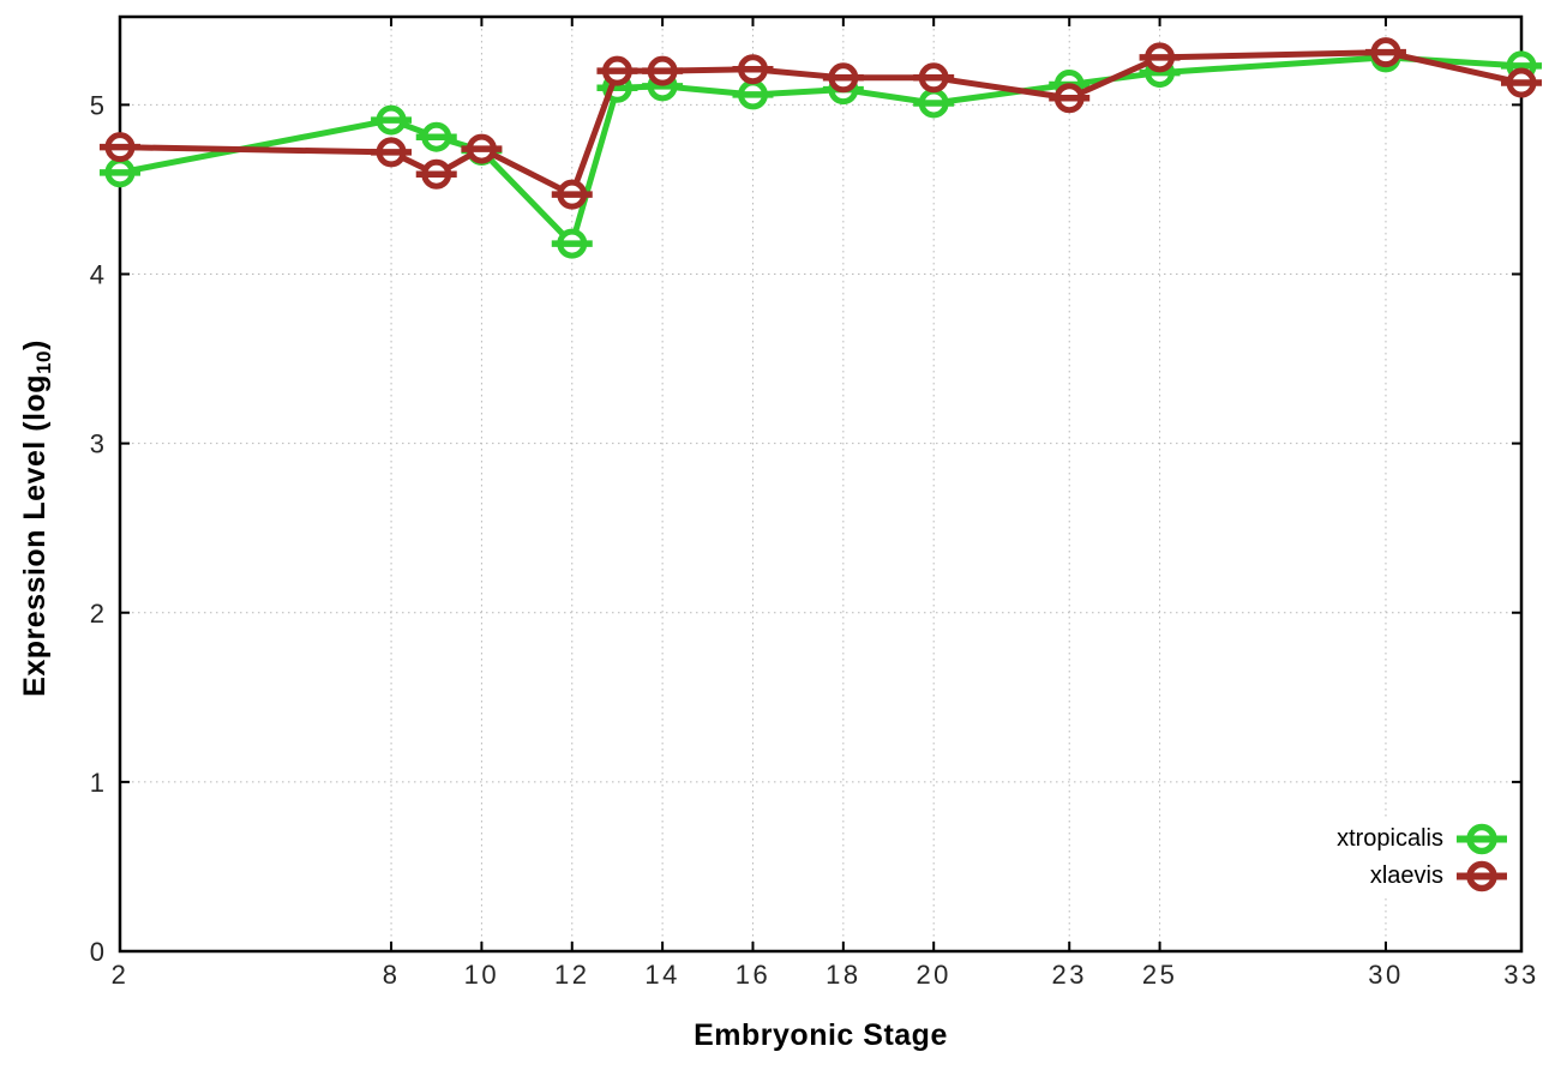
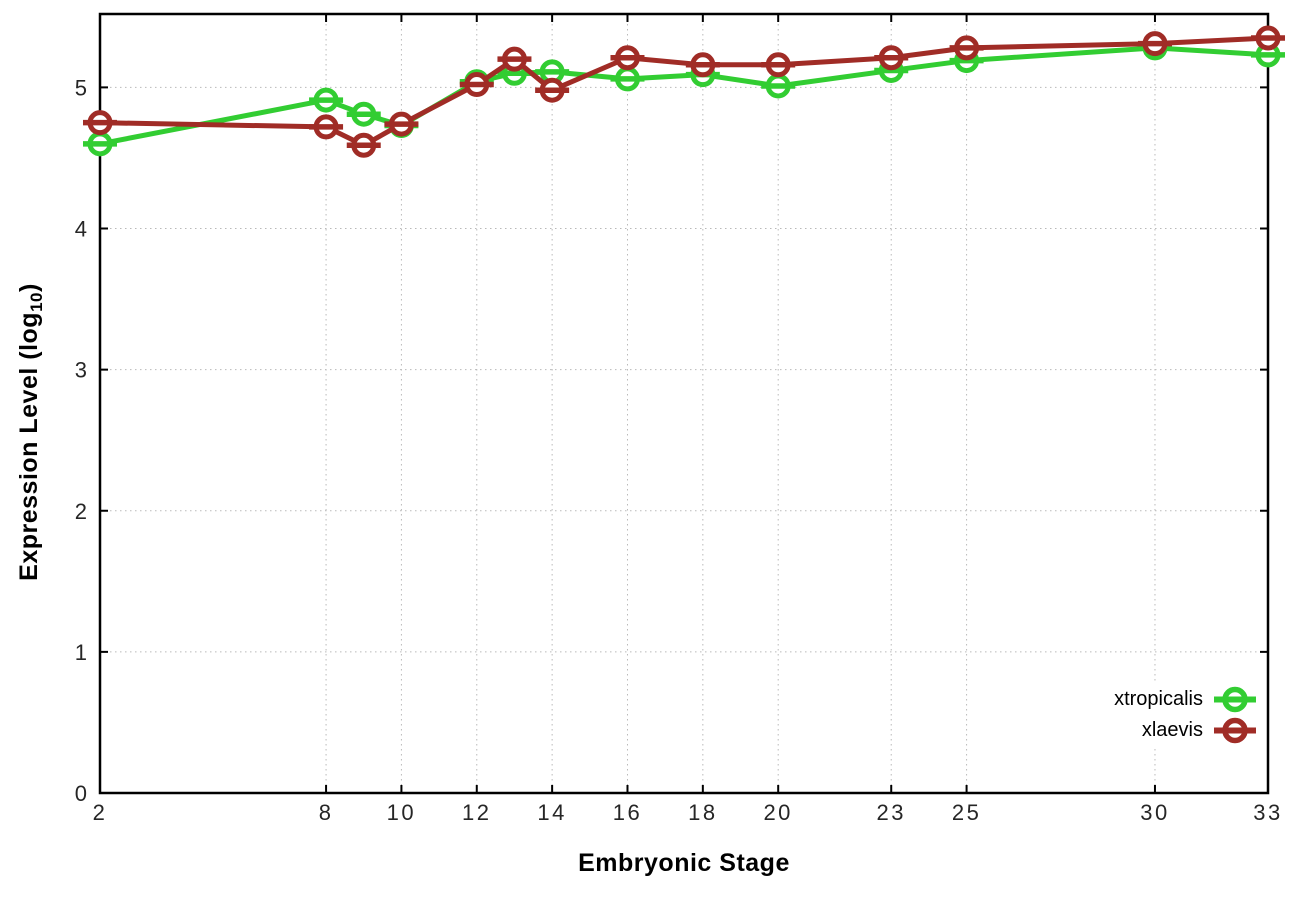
xtropicalis/12: 4.18 -> 5.04
xlaevis/12: 4.47 -> 5.02
xlaevis/14: 5.20 -> 4.98
xlaevis/23: 5.04 -> 5.21
xlaevis/33: 5.13 -> 5.35
